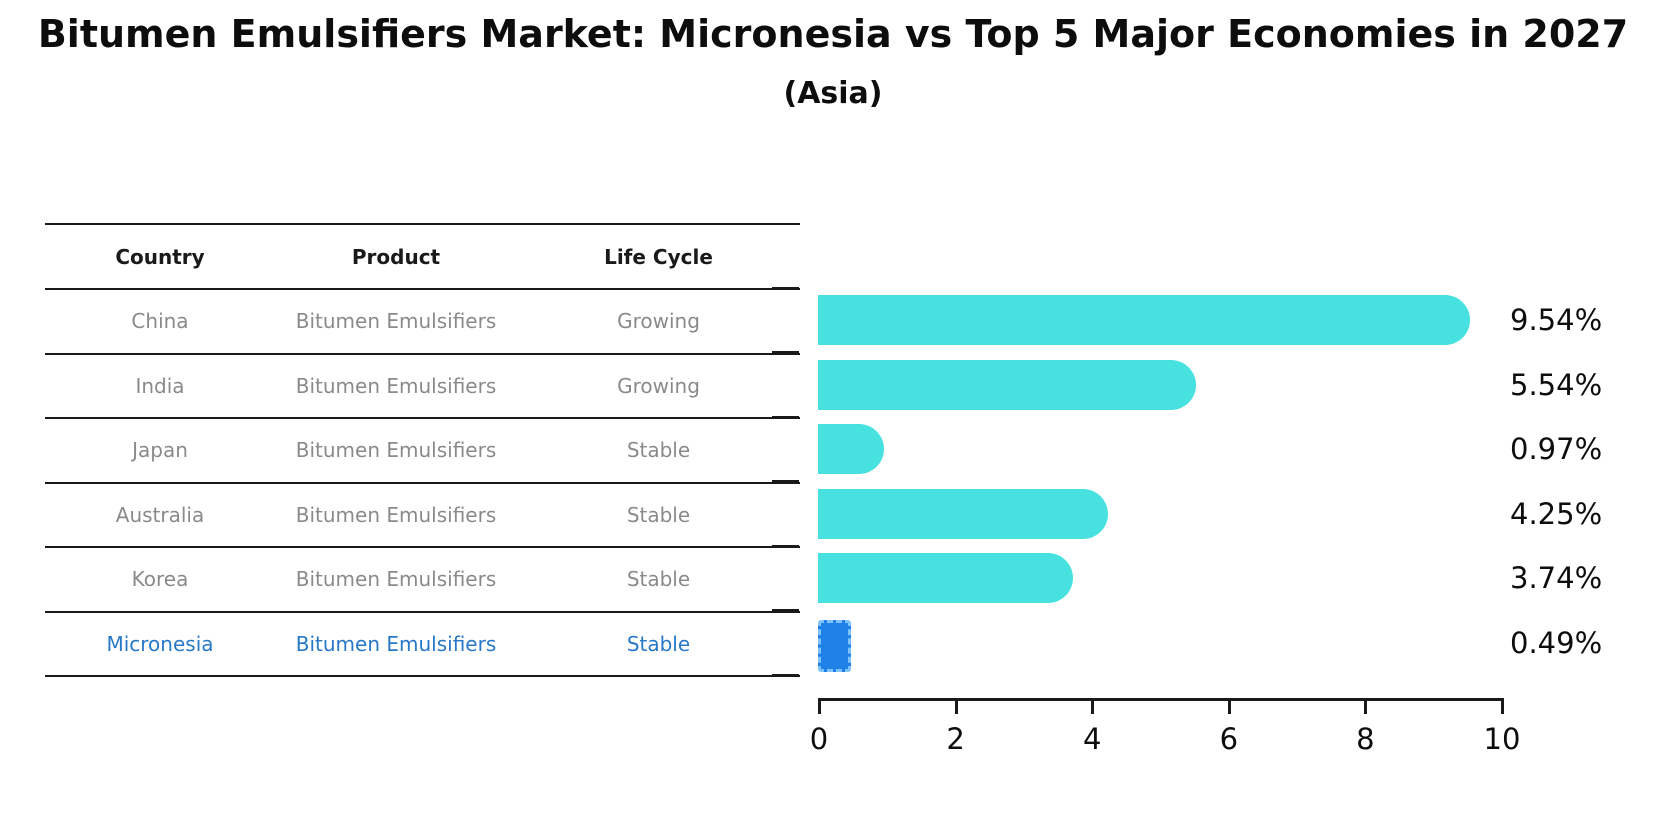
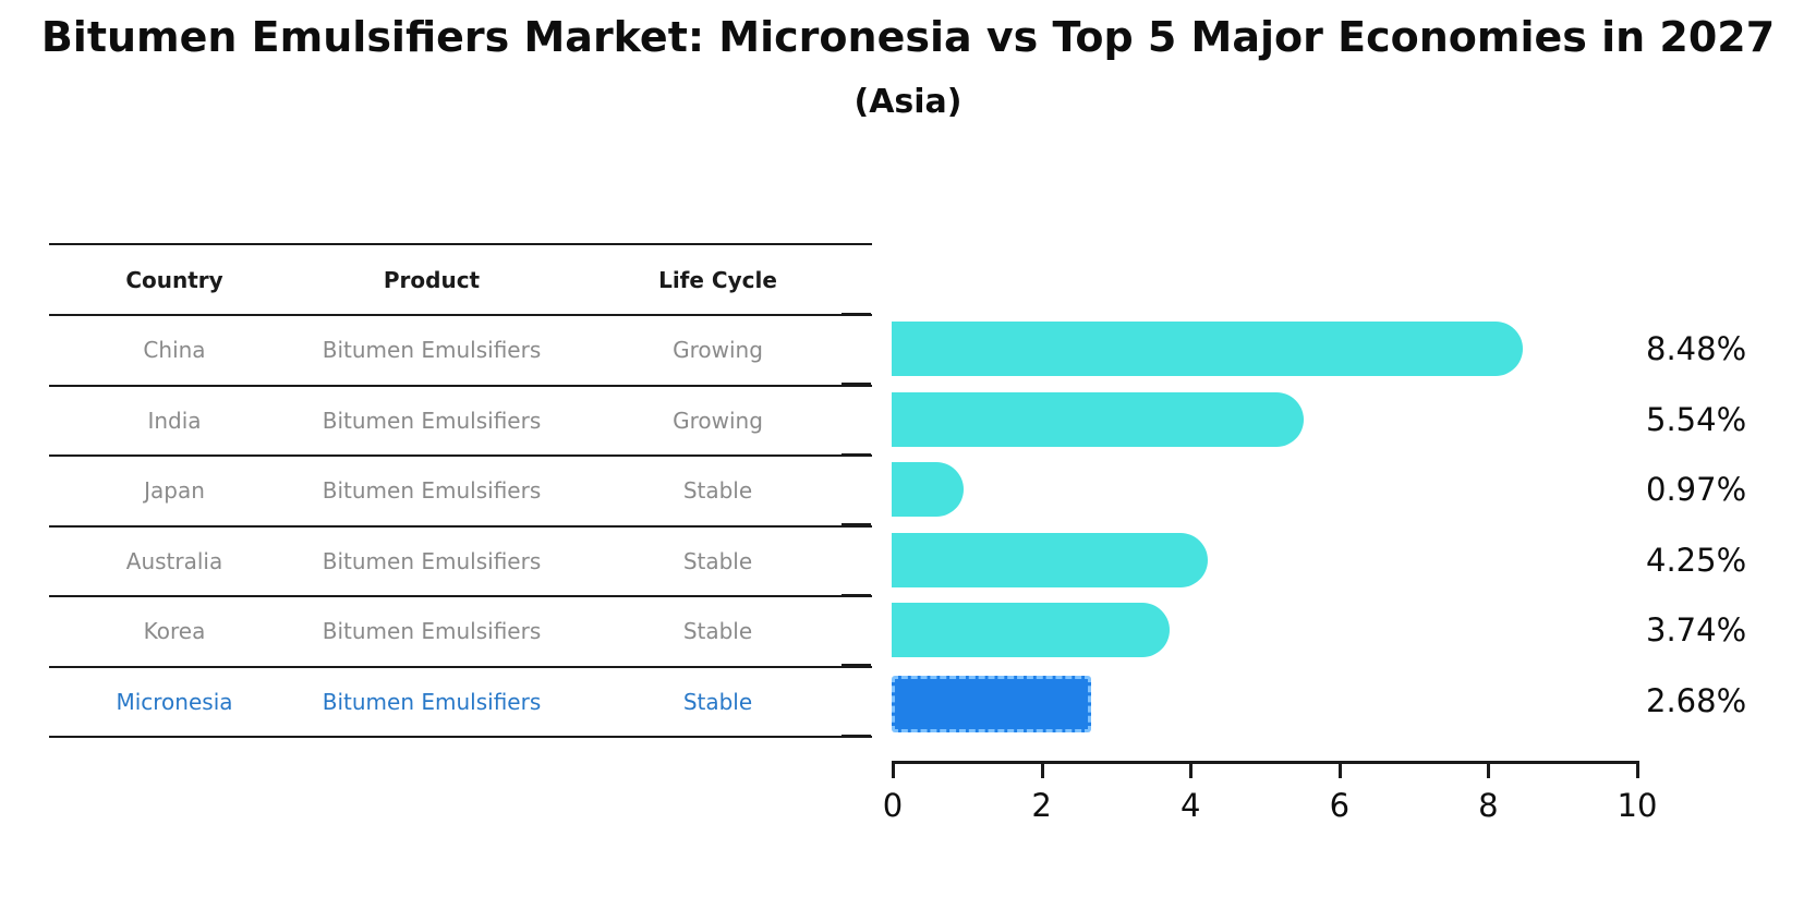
China: 9.54% -> 8.48%
Micronesia: 0.49% -> 2.68%
